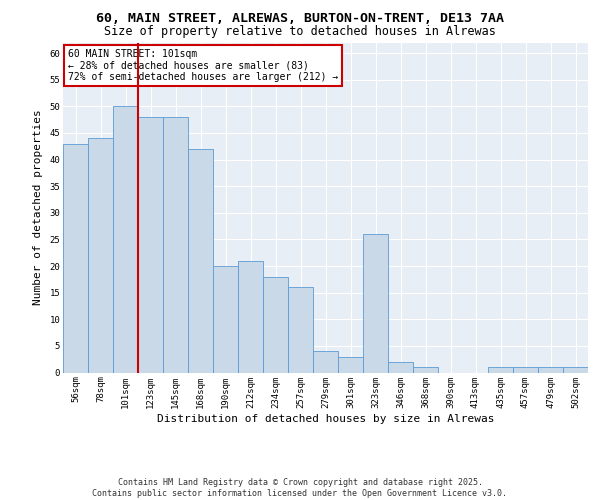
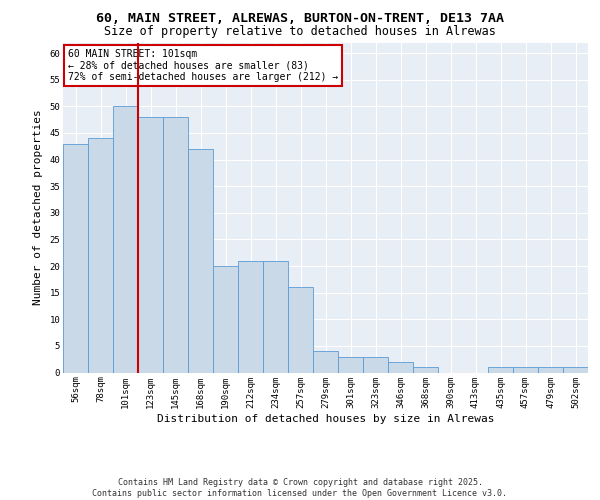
234sqm: 18 -> 21
323sqm: 26 -> 3
